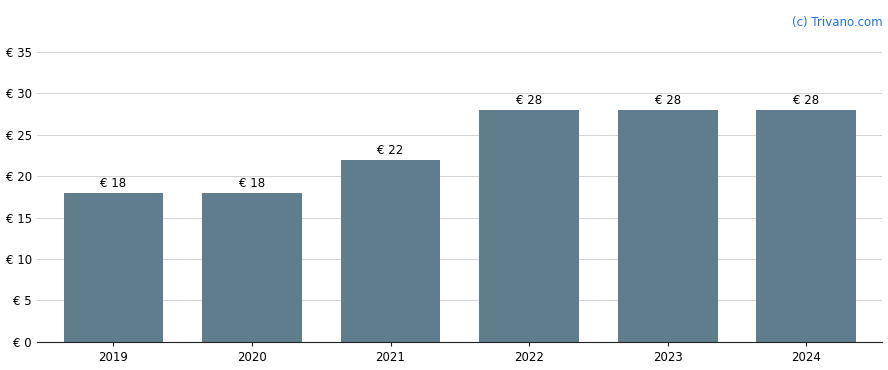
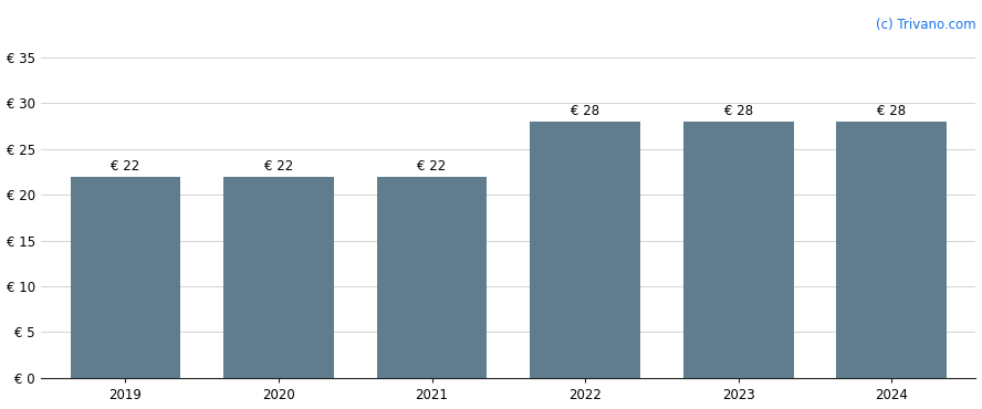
2019: 18 -> 22
2020: 18 -> 22
